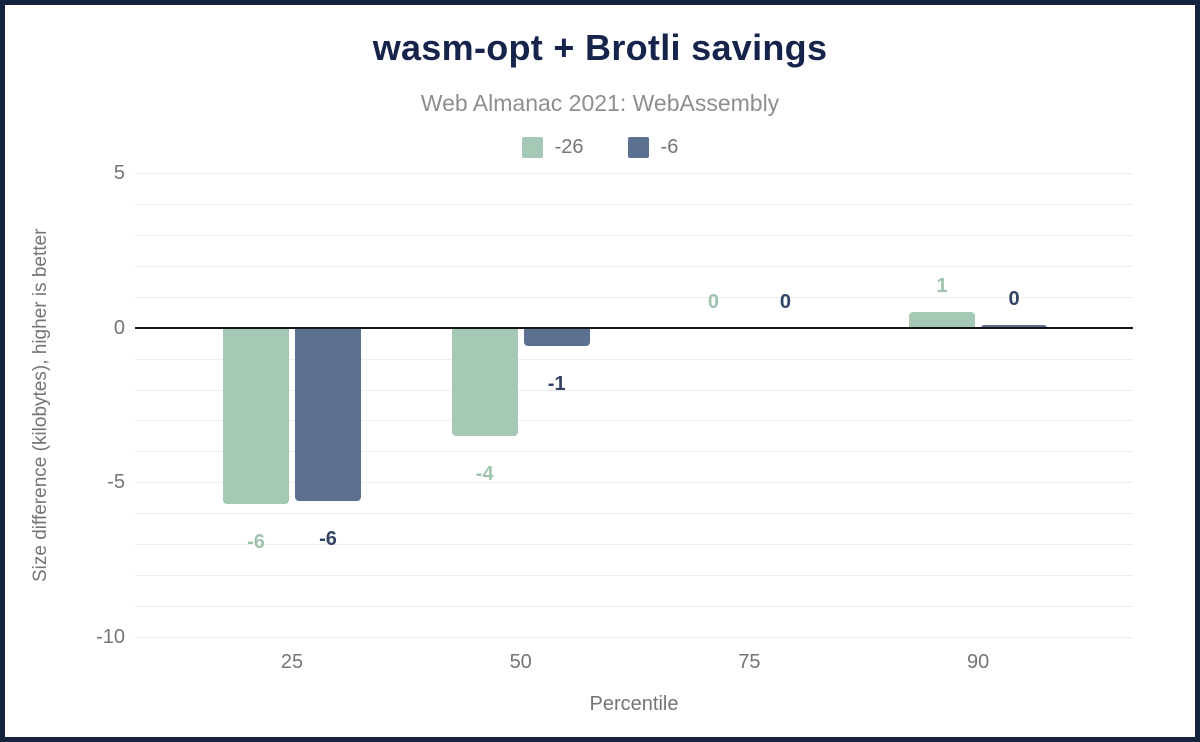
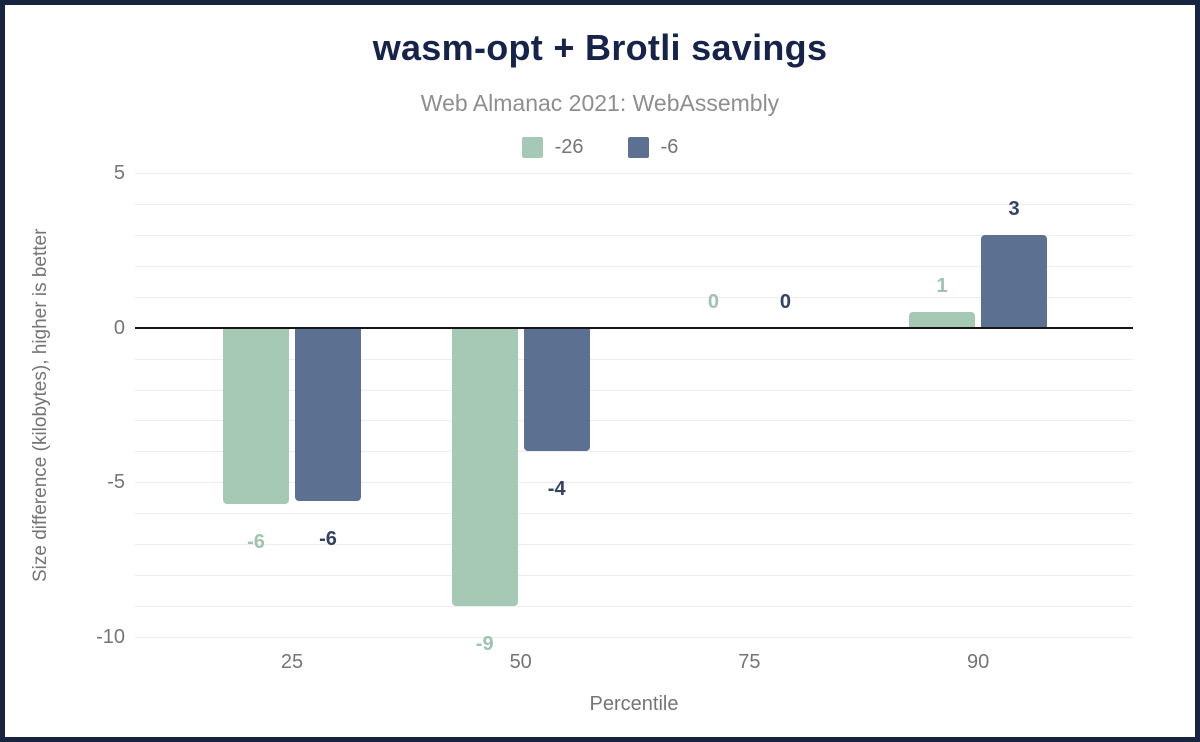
-26/50: -4 -> -9
-6/50: -1 -> -4
-6/90: 0 -> 3
